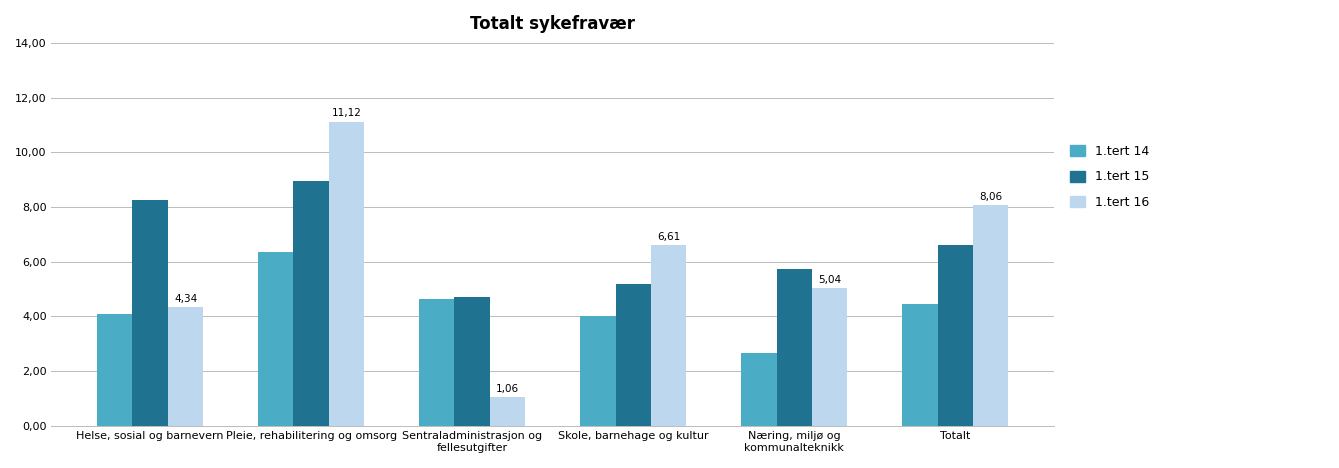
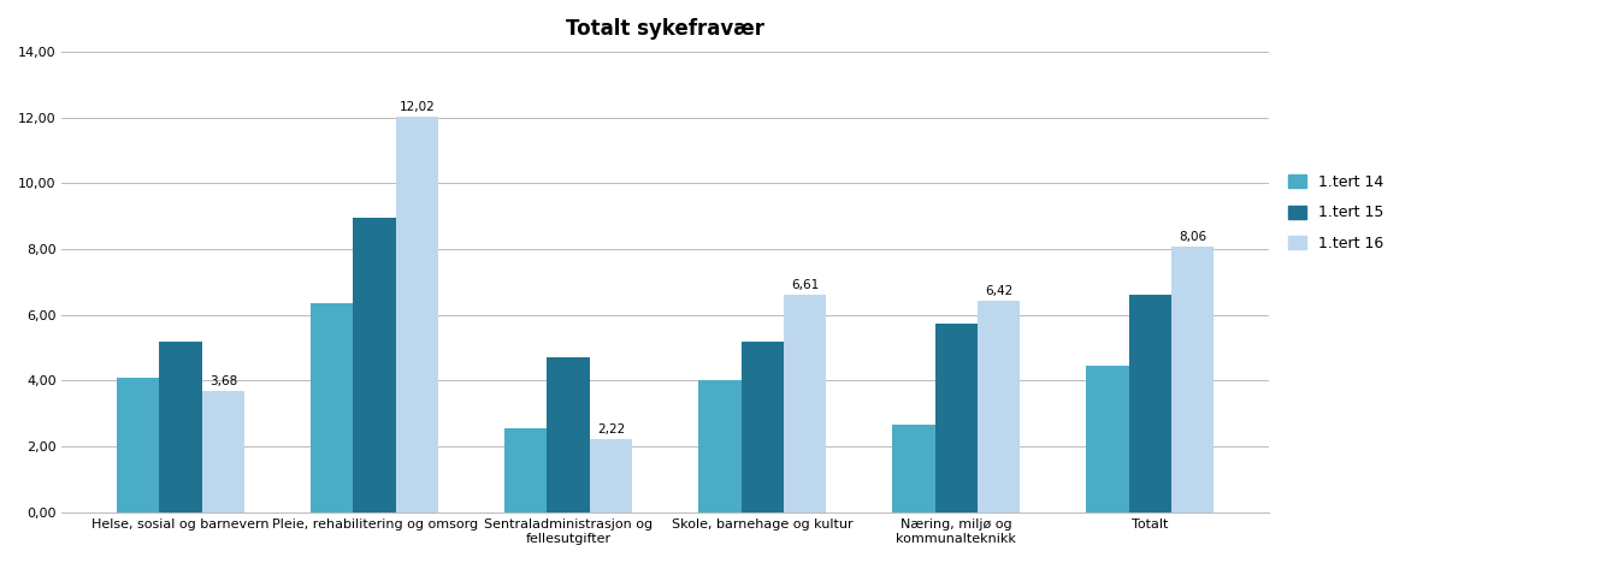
1.tert 15/Helse, sosial og barnevern: 8,25 -> 5,20
1.tert 16/Helse, sosial og barnevern: 4,34 -> 3,68
1.tert 16/Pleie, rehabilitering og omsorg: 11,12 -> 12,02
1.tert 14/Sentraladministrasjon og fellesutgifter: 4,65 -> 2,55
1.tert 16/Sentraladministrasjon og fellesutgifter: 1,06 -> 2,22
1.tert 16/Næring, miljø og kommunalteknikk: 5,04 -> 6,42
